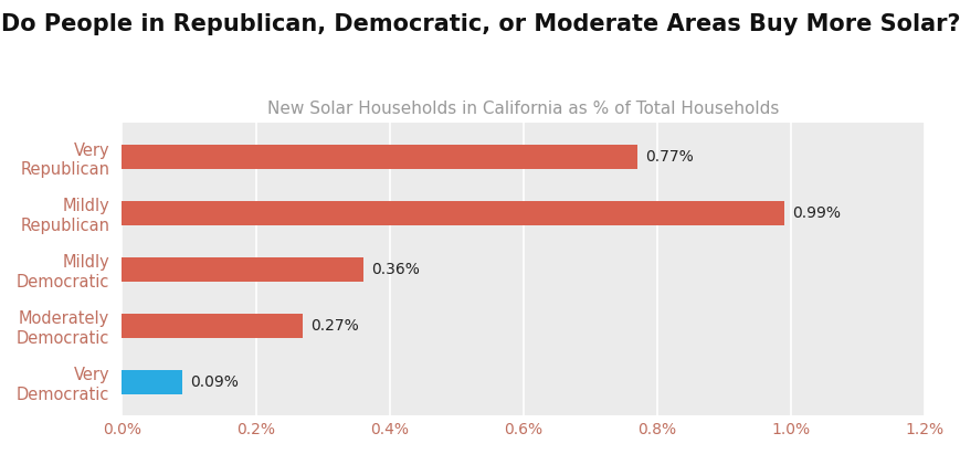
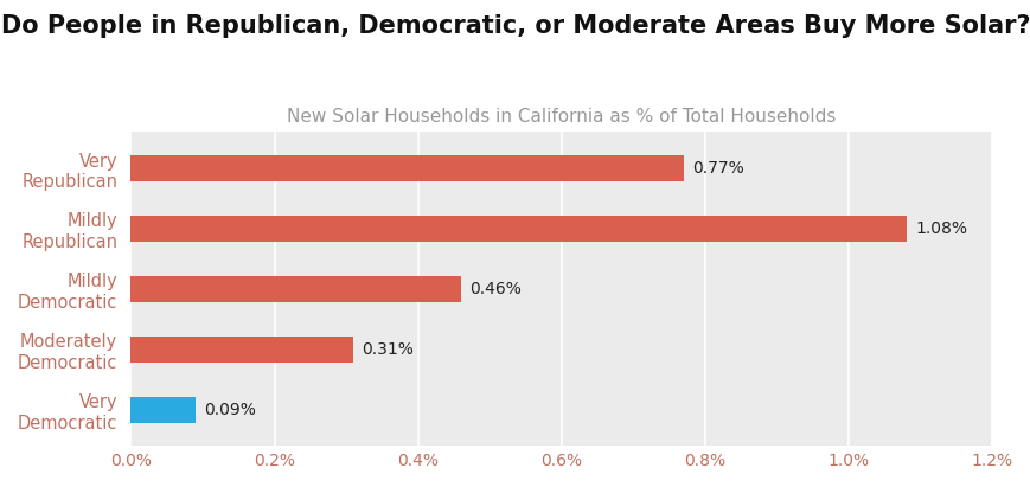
Mildly Republican: 0.99% -> 1.08%
Mildly Democratic: 0.36% -> 0.46%
Moderately Democratic: 0.27% -> 0.31%
